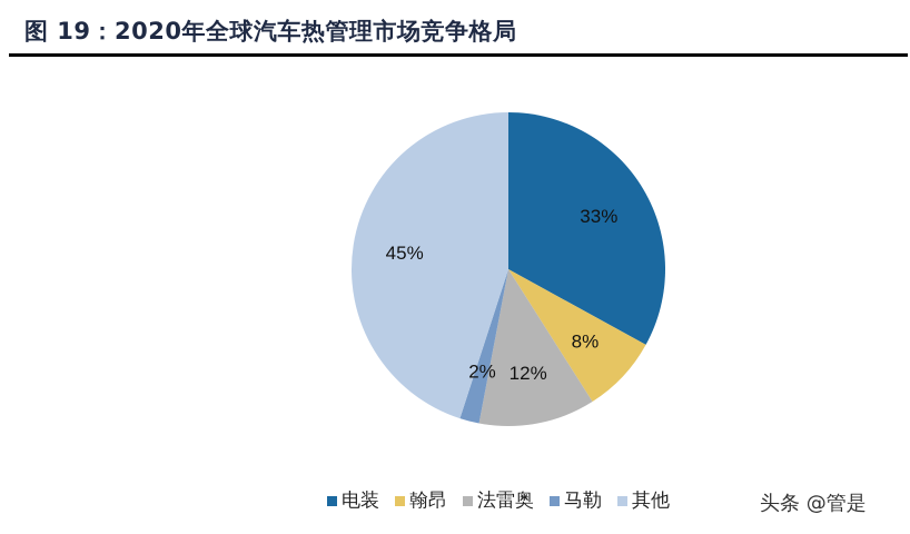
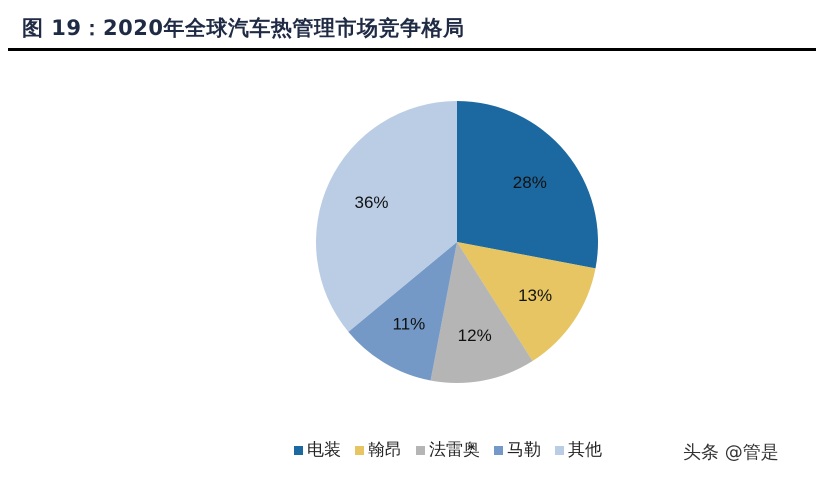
电装: 33% -> 28%
翰昂: 8% -> 13%
马勒: 2% -> 11%
其他: 45% -> 36%
